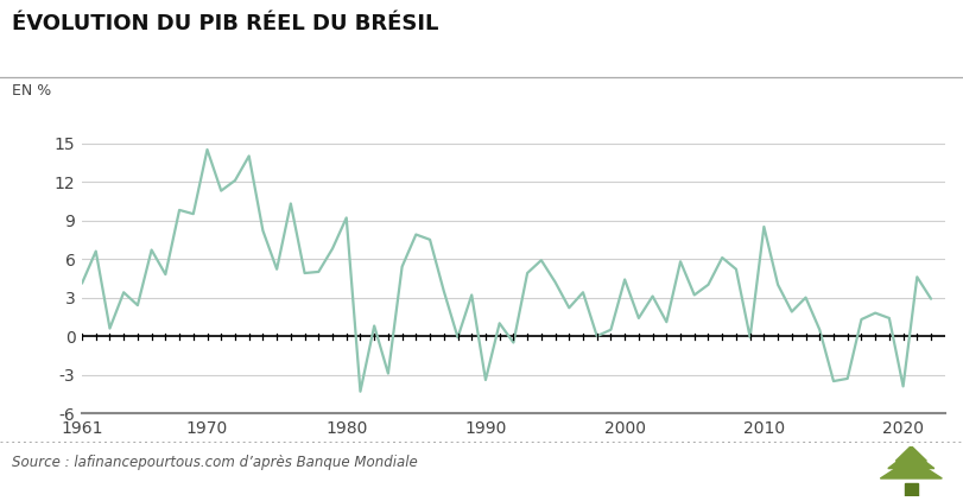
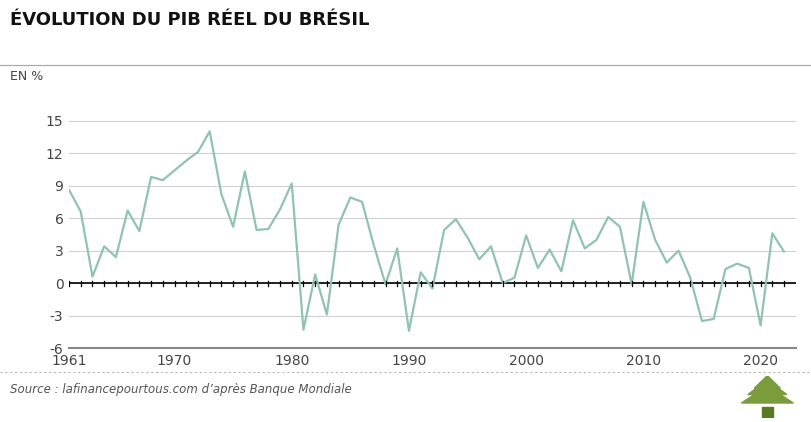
1961: 4.1 -> 8.6
1970: 14.5 -> 10.4
1990: -3.4 -> -4.4
2010: 8.5 -> 7.5
